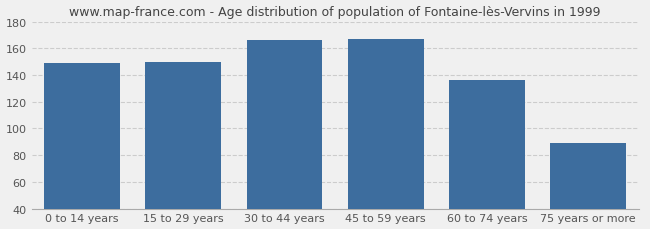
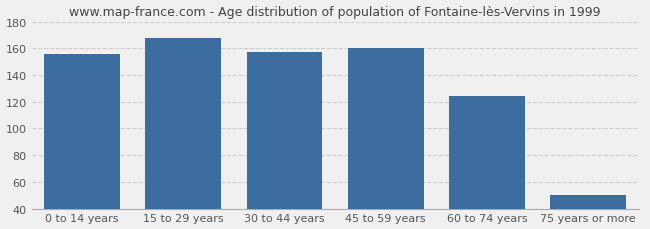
0 to 14 years: 149 -> 156
15 to 29 years: 150 -> 168
30 to 44 years: 166 -> 157
45 to 59 years: 167 -> 160
60 to 74 years: 136 -> 124
75 years or more: 89 -> 50
